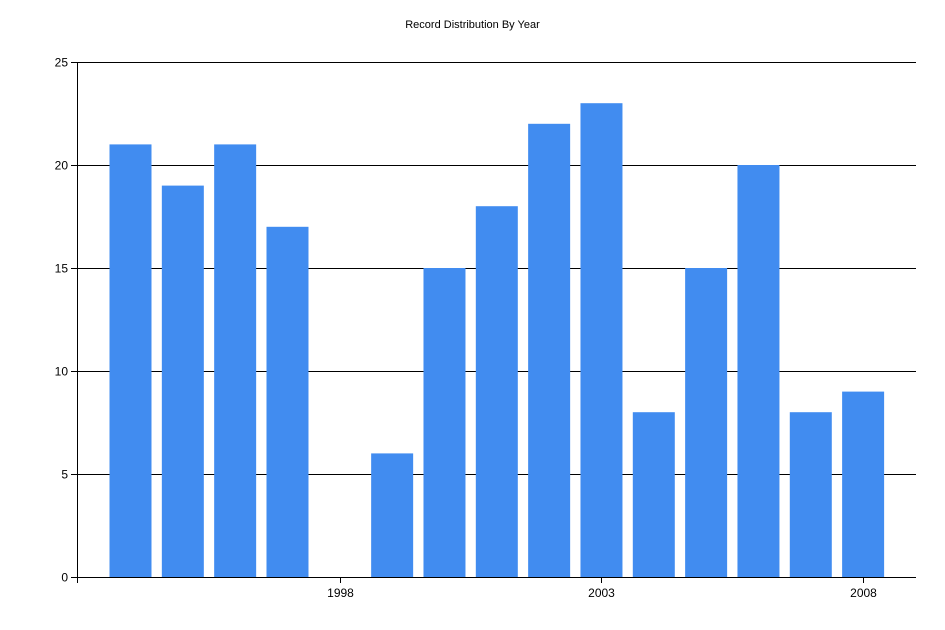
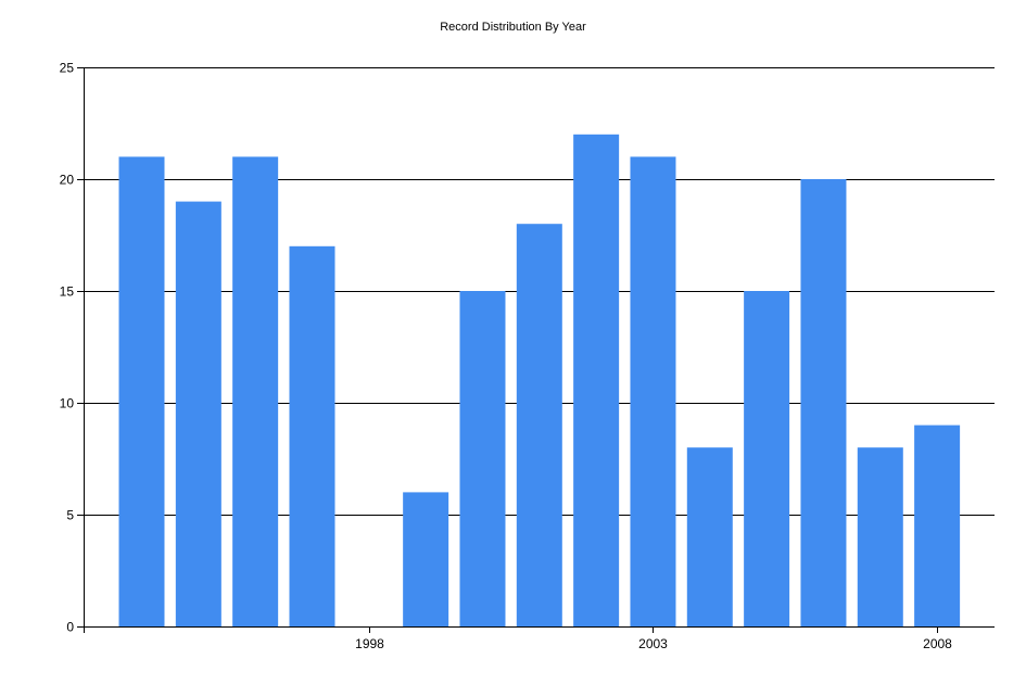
2003: 23 -> 21
